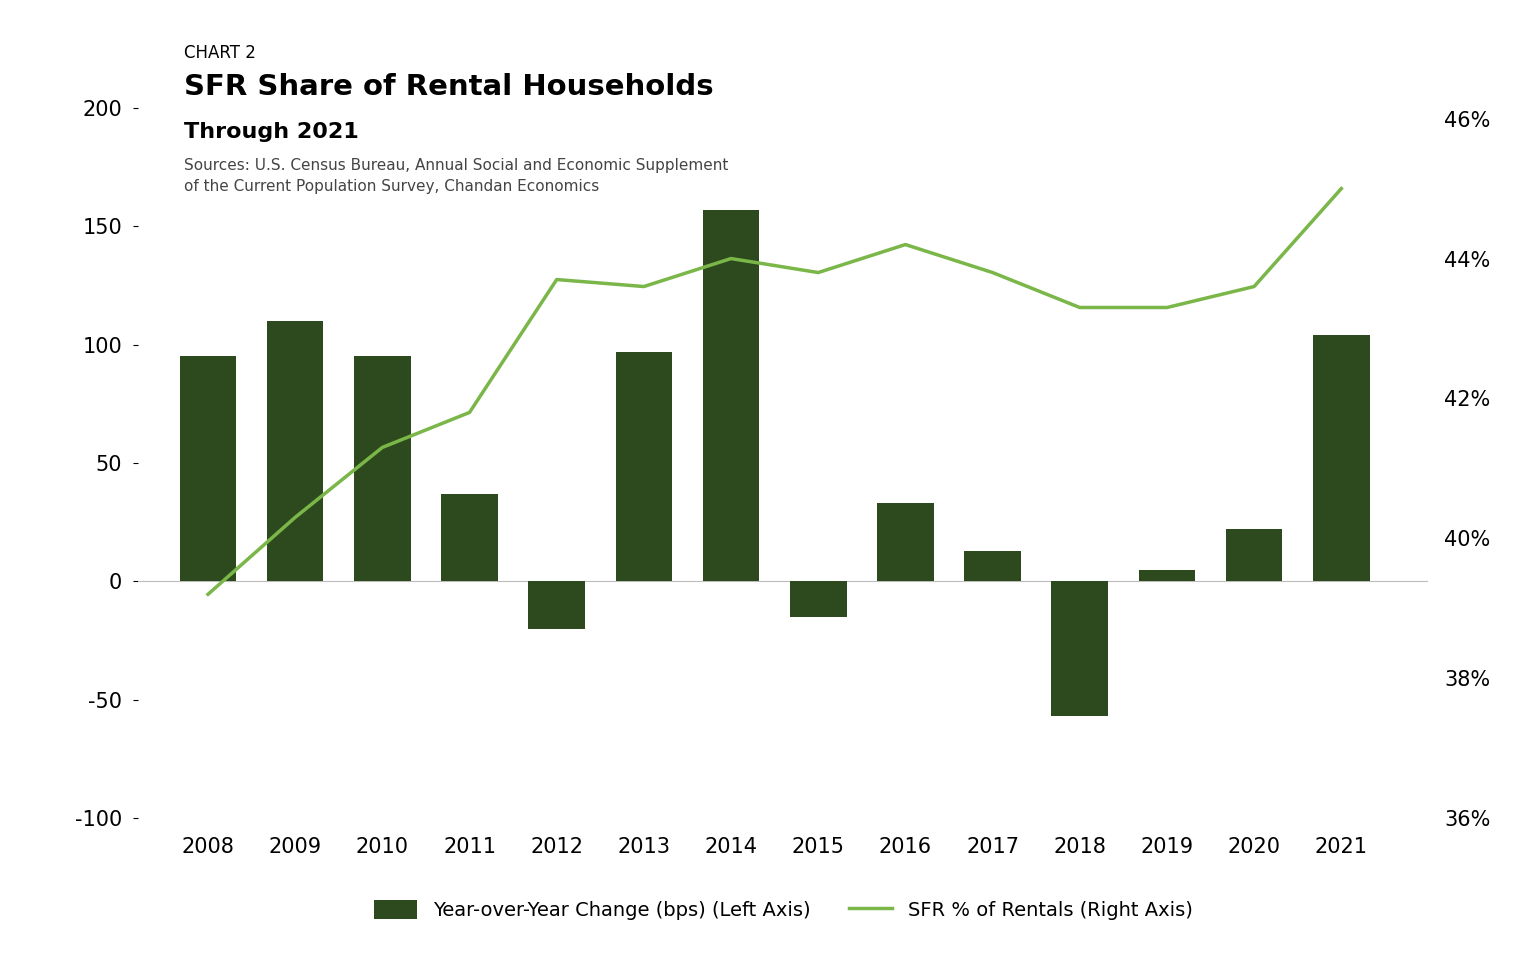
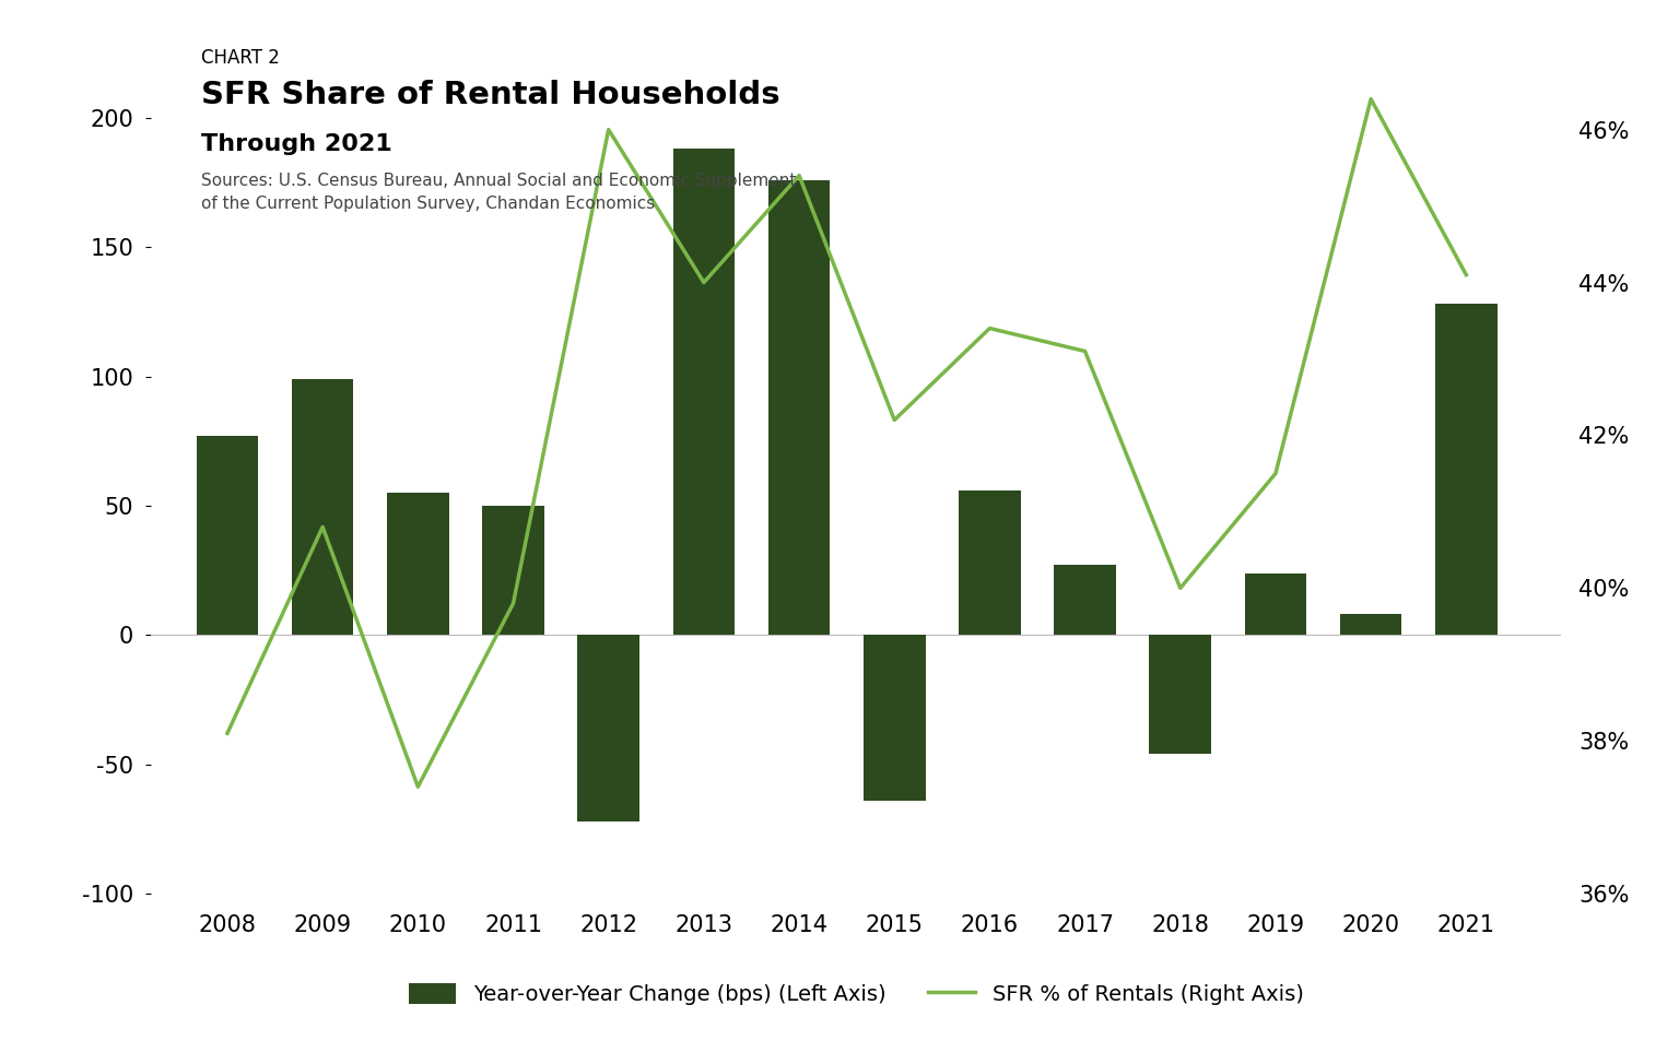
Year-over-Year Change (bps) (Left Axis)/2008: 95 -> 77
SFR % of Rentals (Right Axis)/2008: 39.2% -> 38.1%
Year-over-Year Change (bps) (Left Axis)/2009: 110 -> 99
SFR % of Rentals (Right Axis)/2009: 40.3% -> 40.8%
Year-over-Year Change (bps) (Left Axis)/2010: 95 -> 55
SFR % of Rentals (Right Axis)/2010: 41.3% -> 37.4%
Year-over-Year Change (bps) (Left Axis)/2011: 37 -> 50
SFR % of Rentals (Right Axis)/2011: 41.8% -> 39.8%
Year-over-Year Change (bps) (Left Axis)/2012: -20 -> -72
SFR % of Rentals (Right Axis)/2012: 43.7% -> 46.0%
Year-over-Year Change (bps) (Left Axis)/2013: 97 -> 188
SFR % of Rentals (Right Axis)/2013: 43.6% -> 44.0%
Year-over-Year Change (bps) (Left Axis)/2014: 157 -> 176
SFR % of Rentals (Right Axis)/2014: 44.0% -> 45.4%
Year-over-Year Change (bps) (Left Axis)/2015: -15 -> -64
SFR % of Rentals (Right Axis)/2015: 43.8% -> 42.2%
Year-over-Year Change (bps) (Left Axis)/2016: 33 -> 56
SFR % of Rentals (Right Axis)/2016: 44.2% -> 43.4%
Year-over-Year Change (bps) (Left Axis)/2017: 13 -> 27
SFR % of Rentals (Right Axis)/2017: 43.8% -> 43.1%
Year-over-Year Change (bps) (Left Axis)/2018: -57 -> -46
SFR % of Rentals (Right Axis)/2018: 43.3% -> 40.0%
Year-over-Year Change (bps) (Left Axis)/2019: 5 -> 24
SFR % of Rentals (Right Axis)/2019: 43.3% -> 41.5%
Year-over-Year Change (bps) (Left Axis)/2020: 22 -> 8
SFR % of Rentals (Right Axis)/2020: 43.6% -> 46.4%
Year-over-Year Change (bps) (Left Axis)/2021: 104 -> 128
SFR % of Rentals (Right Axis)/2021: 45.0% -> 44.1%
